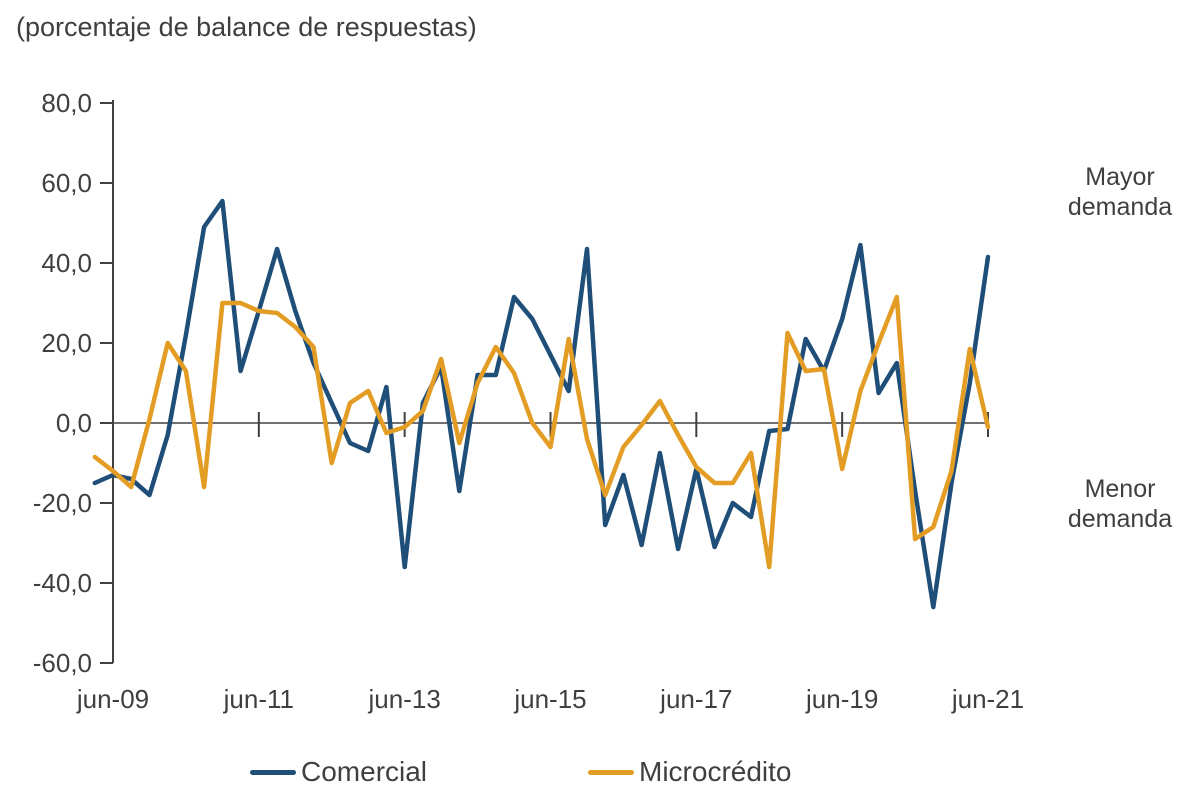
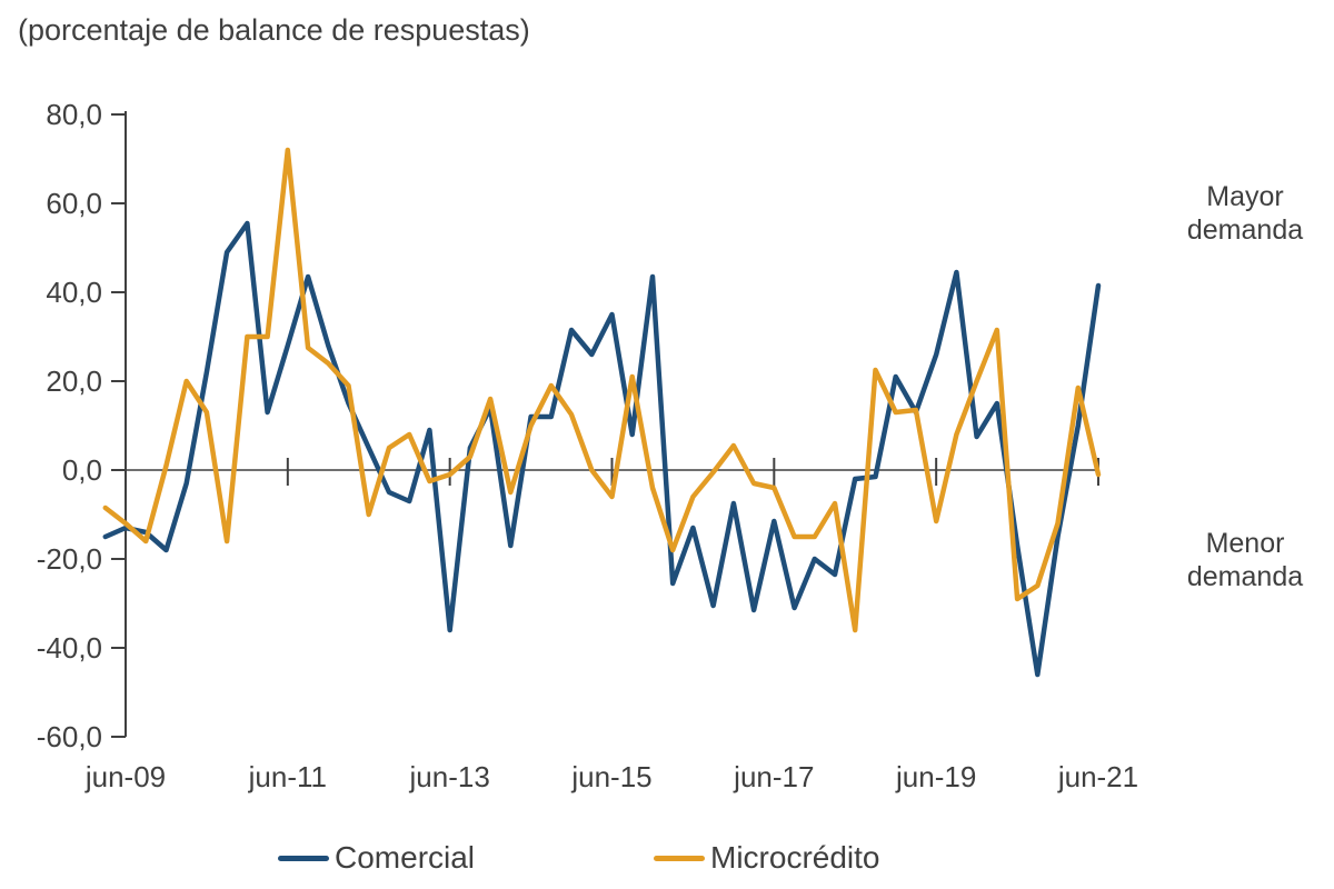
Microcrédito/jun-11: 28 -> 72
Comercial/jun-15: 17 -> 35
Microcrédito/jun-17: -11 -> -4
